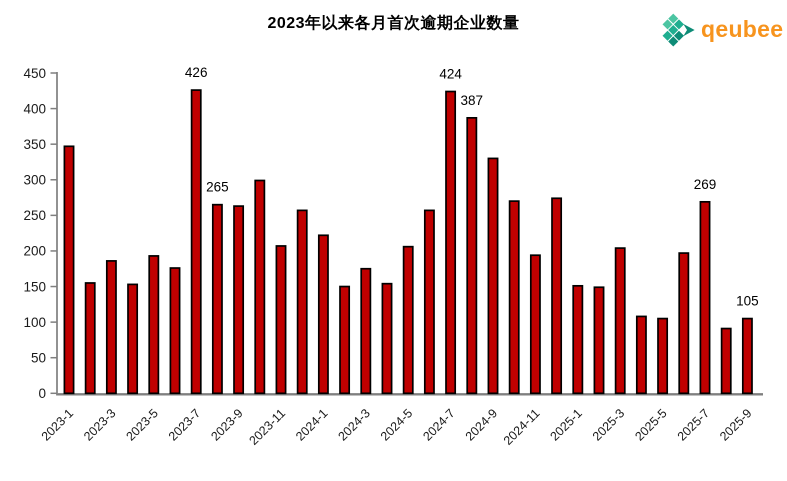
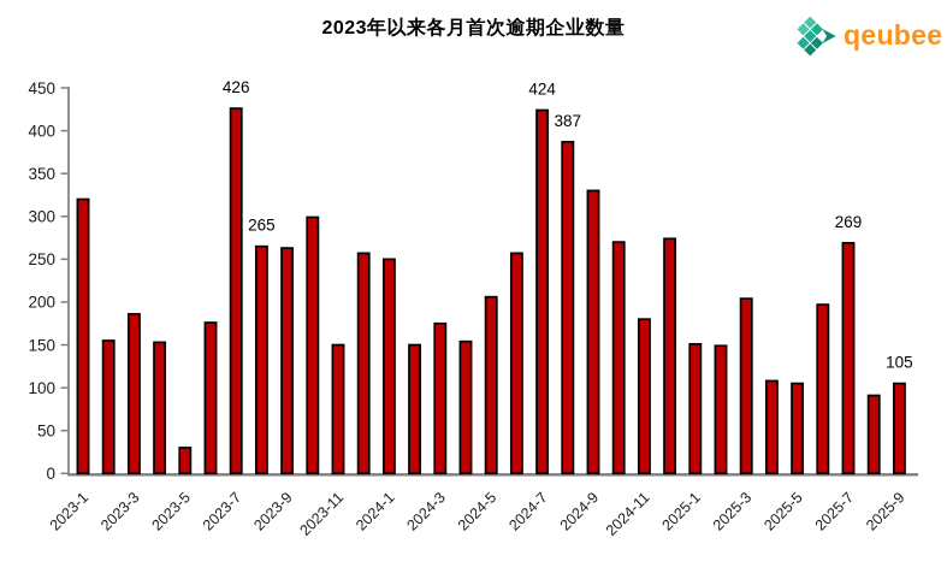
2023-1: 350 -> 320
2023-5: 190 -> 30
2023-11: 210 -> 150
2024-1: 220 -> 250
2024-11: 190 -> 180
